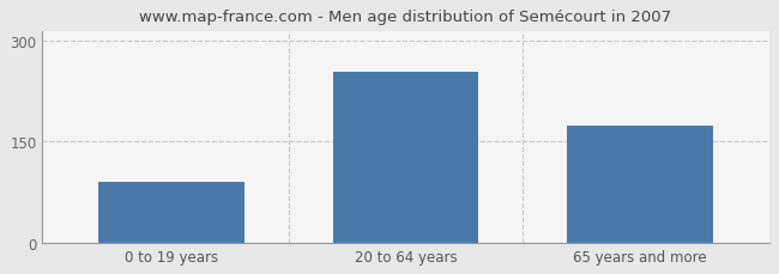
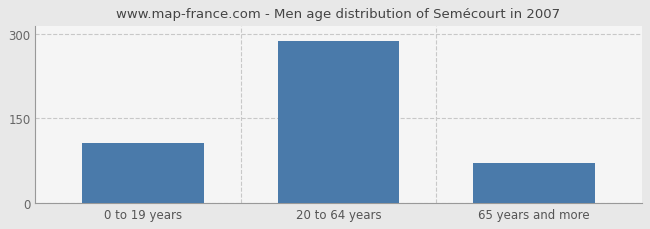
0 to 19 years: 90 -> 107
20 to 64 years: 254 -> 287
65 years and more: 174 -> 70
